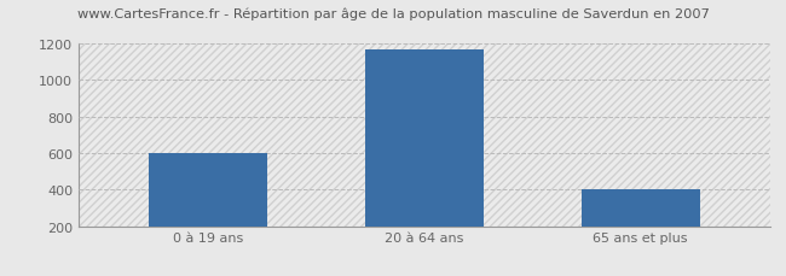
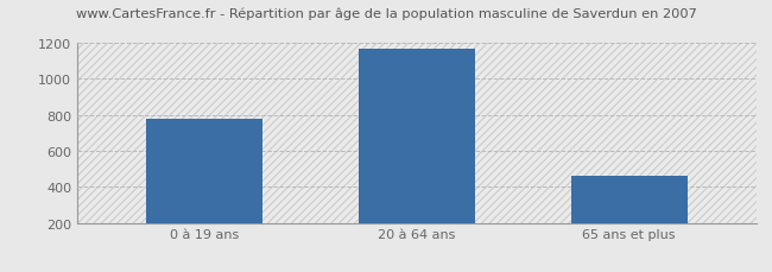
0 à 19 ans: 600 -> 780
65 ans et plus: 400 -> 460
